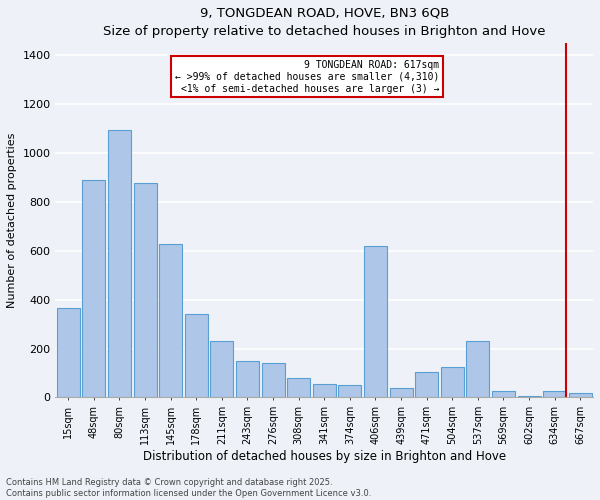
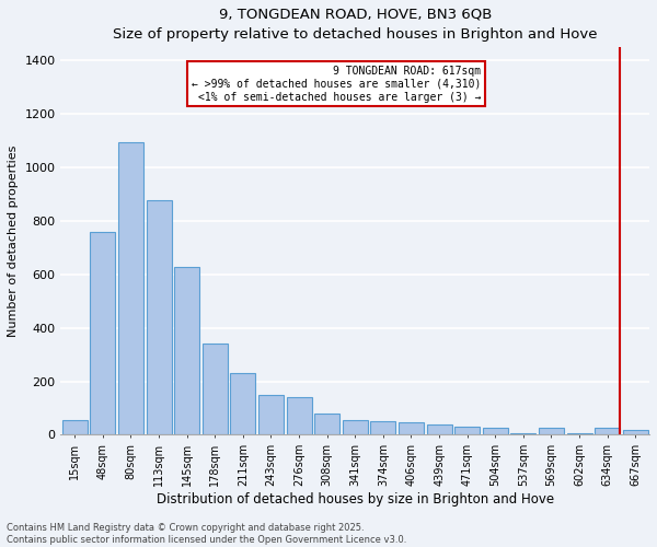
15sqm: 365 -> 55
48sqm: 890 -> 760
406sqm: 620 -> 45
471sqm: 105 -> 30
504sqm: 125 -> 25
537sqm: 230 -> 8
